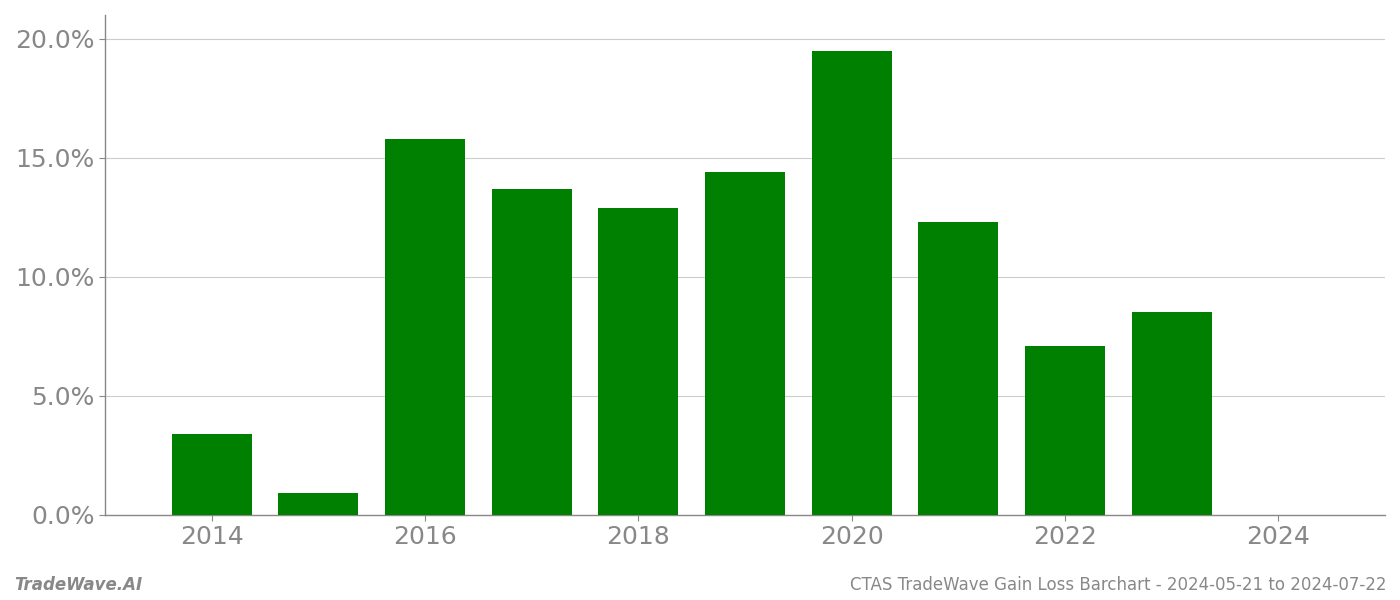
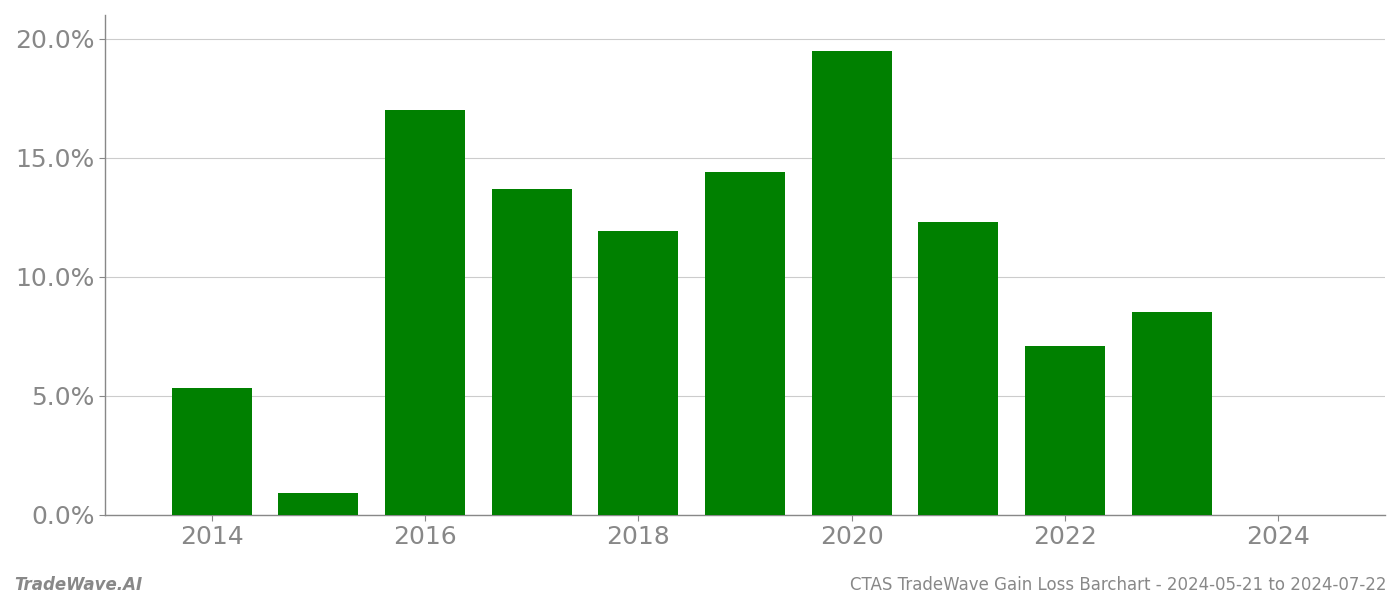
2014: 3.4% -> 5.3%
2016: 15.8% -> 17.0%
2018: 12.9% -> 11.9%
